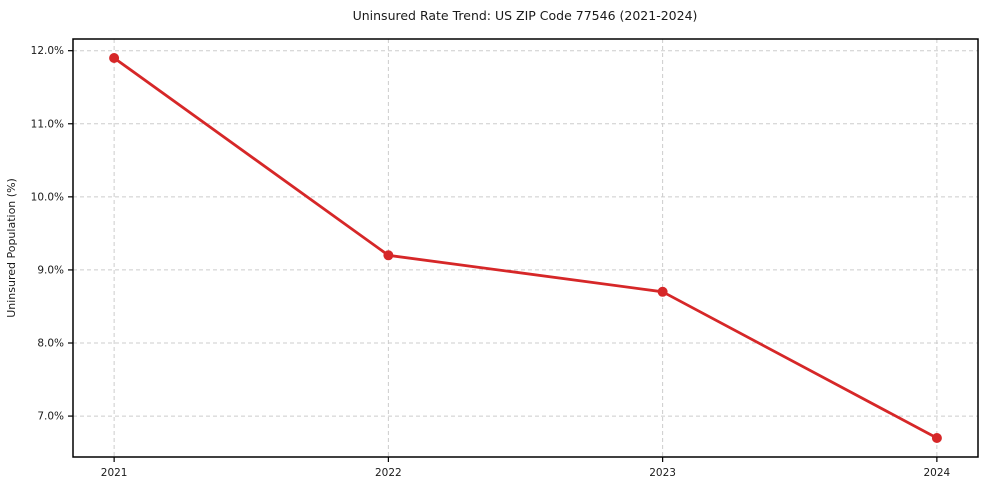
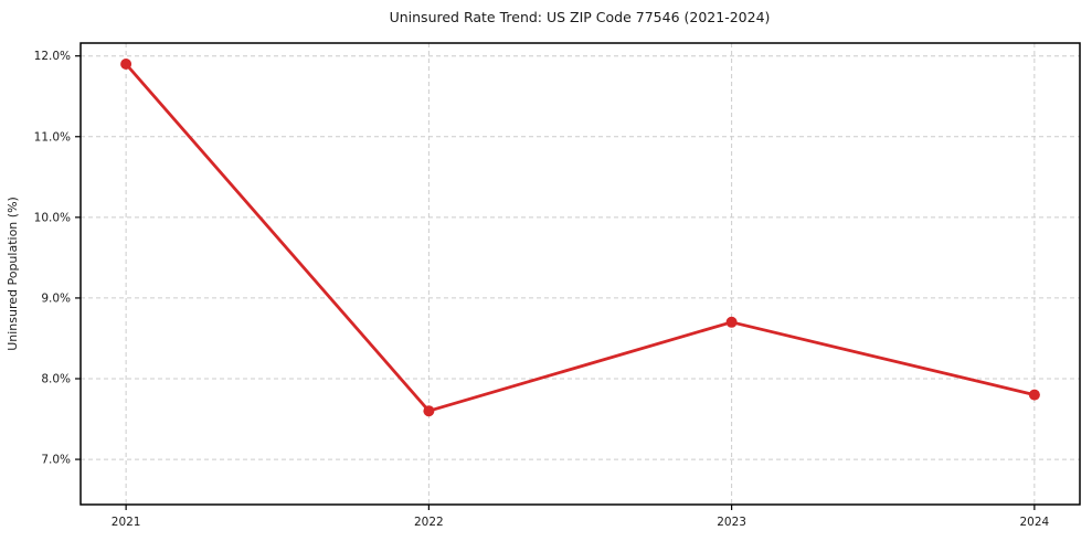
2022: 9.2% -> 7.6%
2024: 6.7% -> 7.8%
